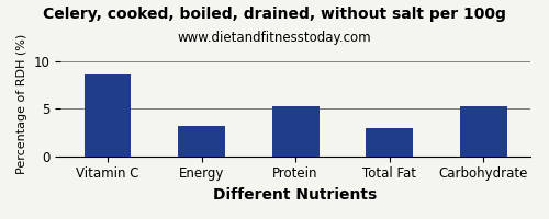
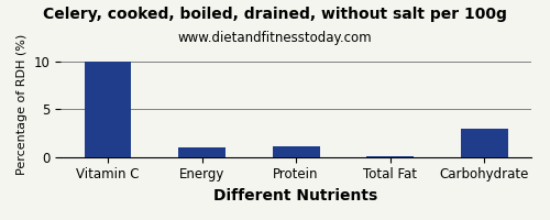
Vitamin C: 8.6 -> 10.0
Energy: 3.2 -> 1.0
Protein: 5.2 -> 1.1
Total Fat: 3.0 -> 0.1
Carbohydrate: 5.2 -> 3.0
